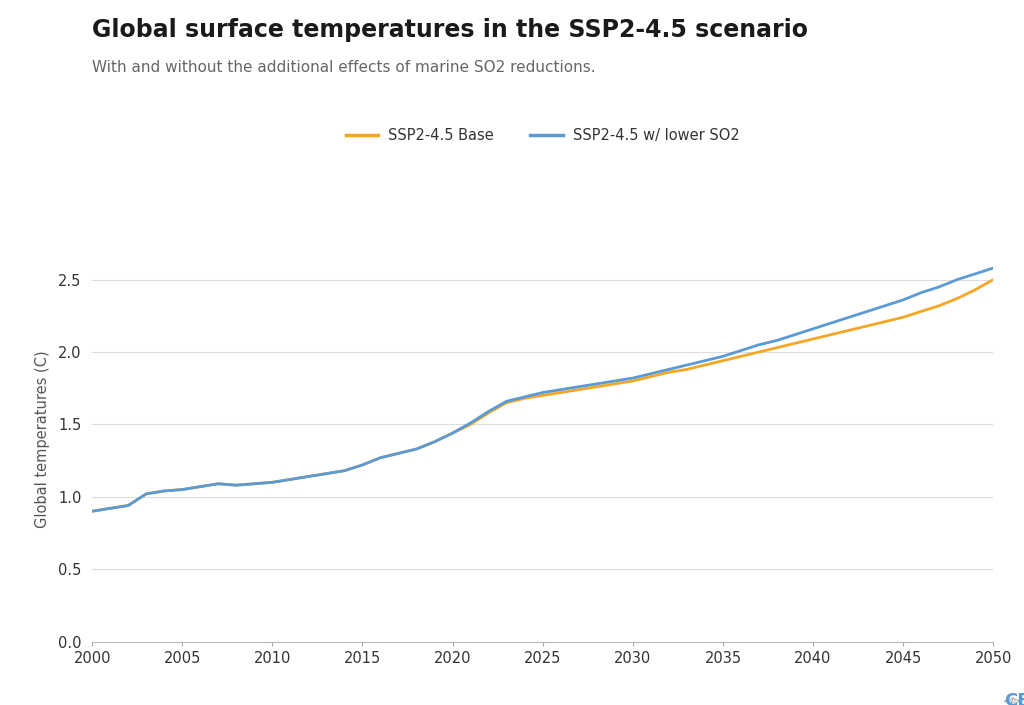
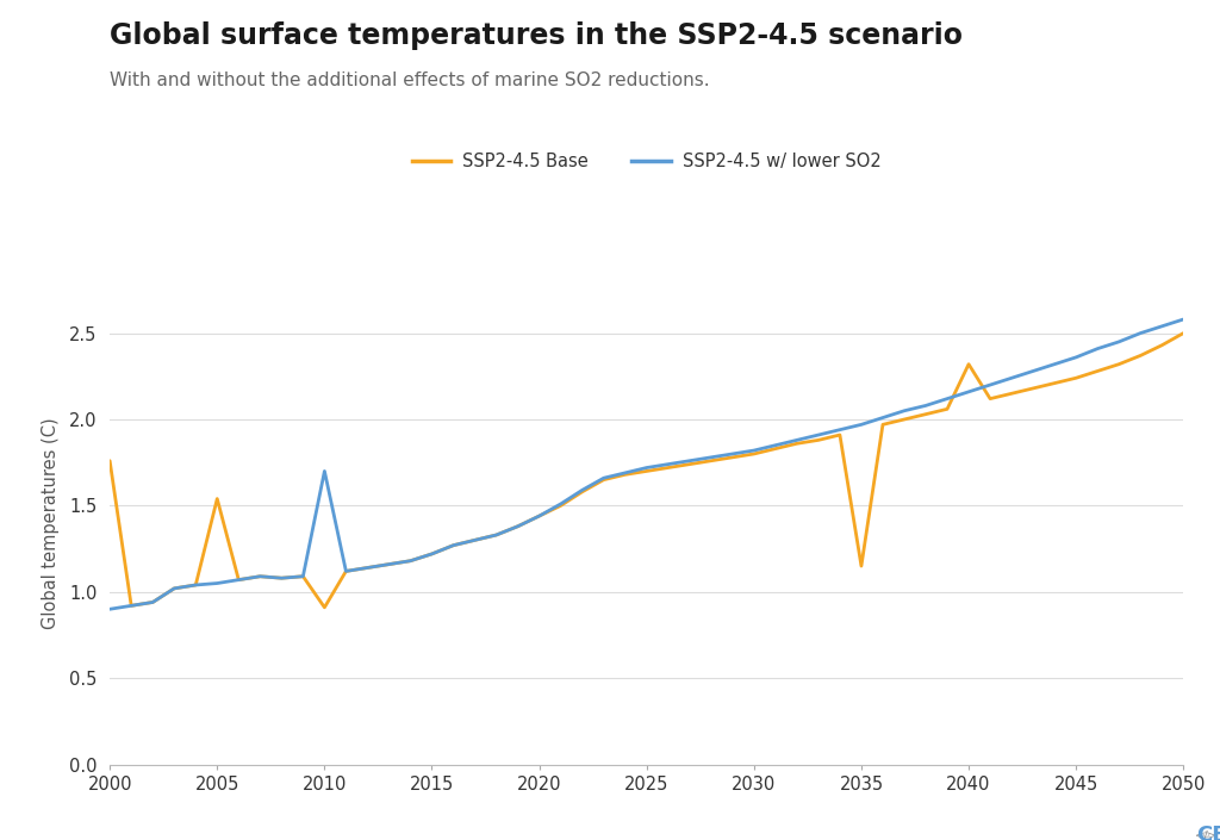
SSP2-4.5 Base/2000: 0.90 -> 1.76
SSP2-4.5 Base/2005: 1.05 -> 1.54
SSP2-4.5 Base/2010: 1.10 -> 0.91
SSP2-4.5 w/ lower SO2/2010: 1.10 -> 1.70
SSP2-4.5 Base/2035: 1.94 -> 1.15
SSP2-4.5 Base/2040: 2.09 -> 2.32
